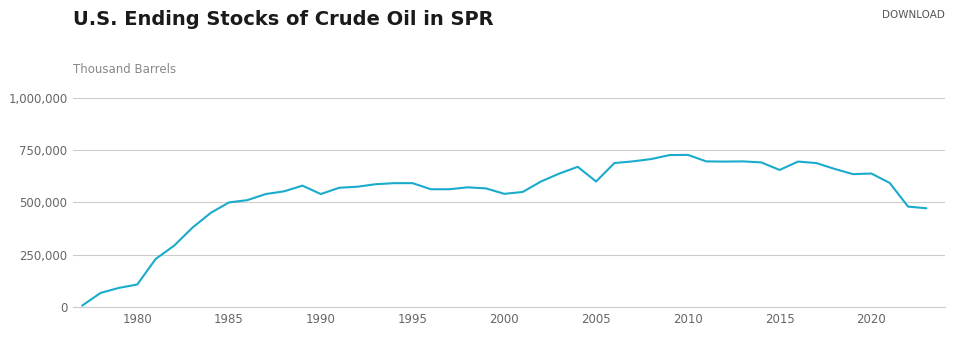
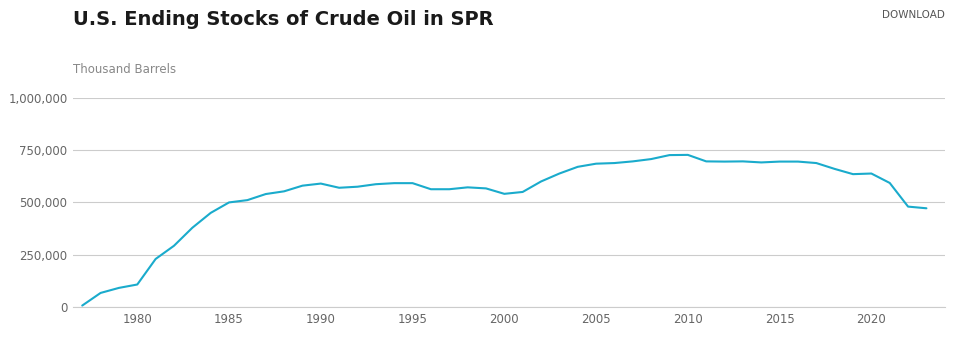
1990: 540,000 -> 590,000
2005: 600,000 -> 685,000
2015: 655,000 -> 695,000
